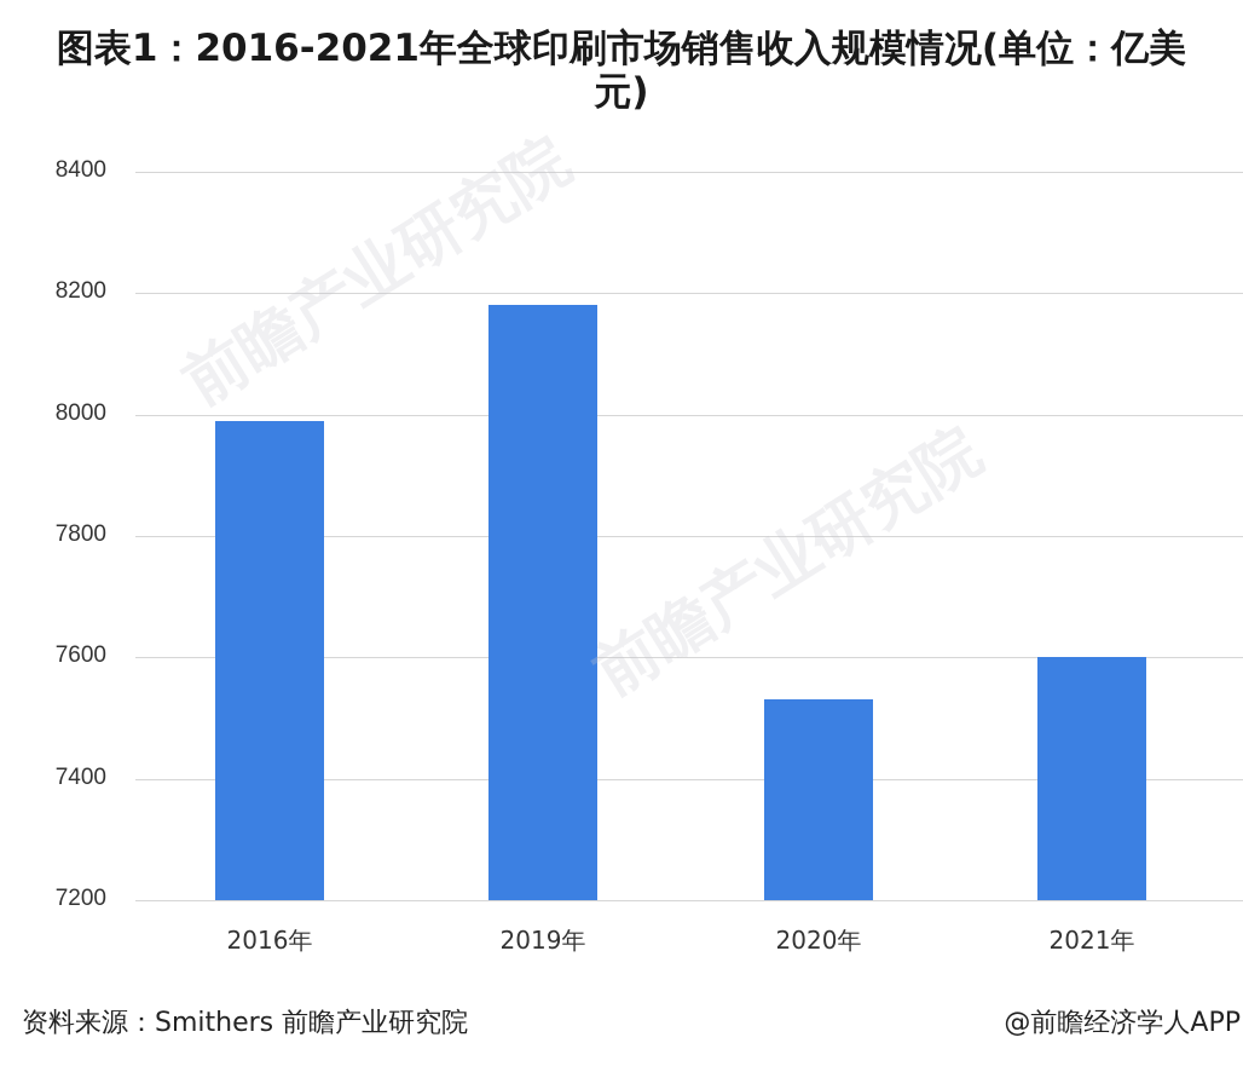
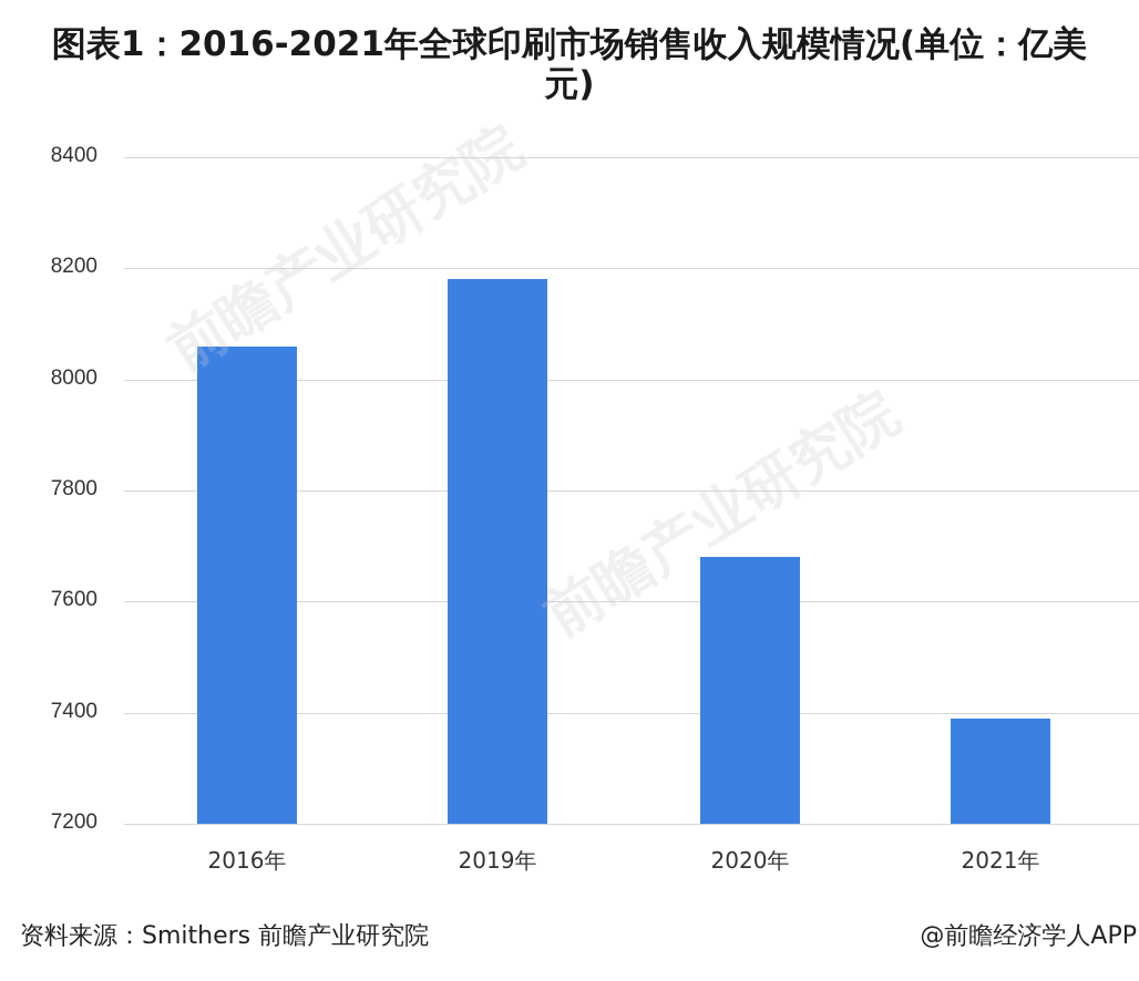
2016年: 7990 -> 8060
2020年: 7530 -> 7680
2021年: 7600 -> 7390
